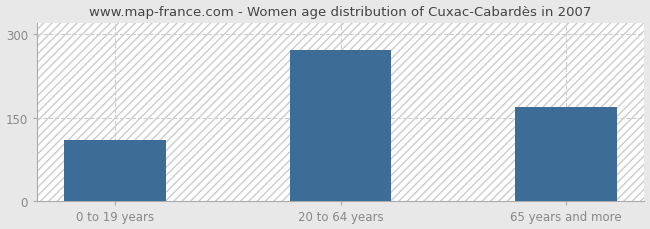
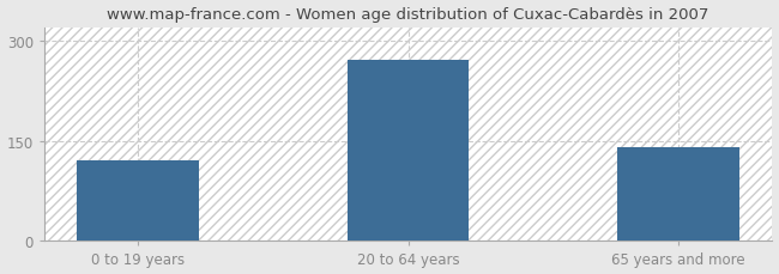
0 to 19 years: 110 -> 120
65 years and more: 170 -> 140
